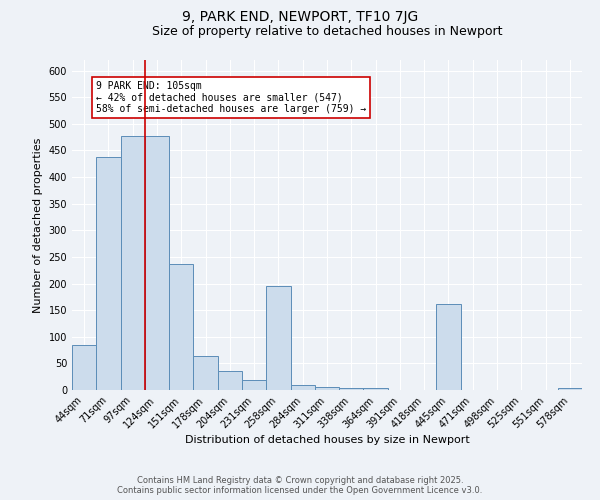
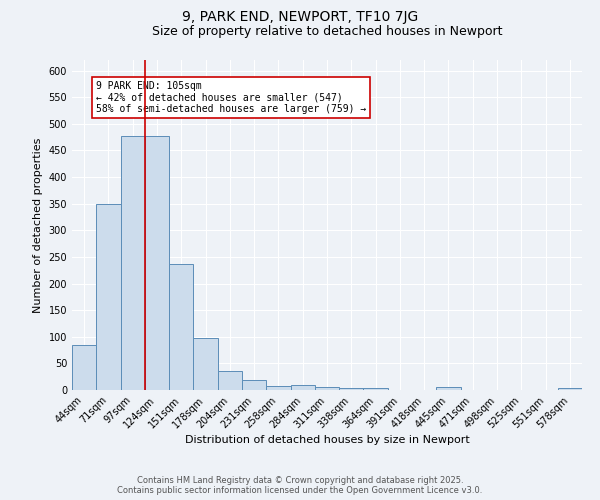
71sqm: 438 -> 350
178sqm: 64 -> 97
258sqm: 196 -> 7
445sqm: 162 -> 5
